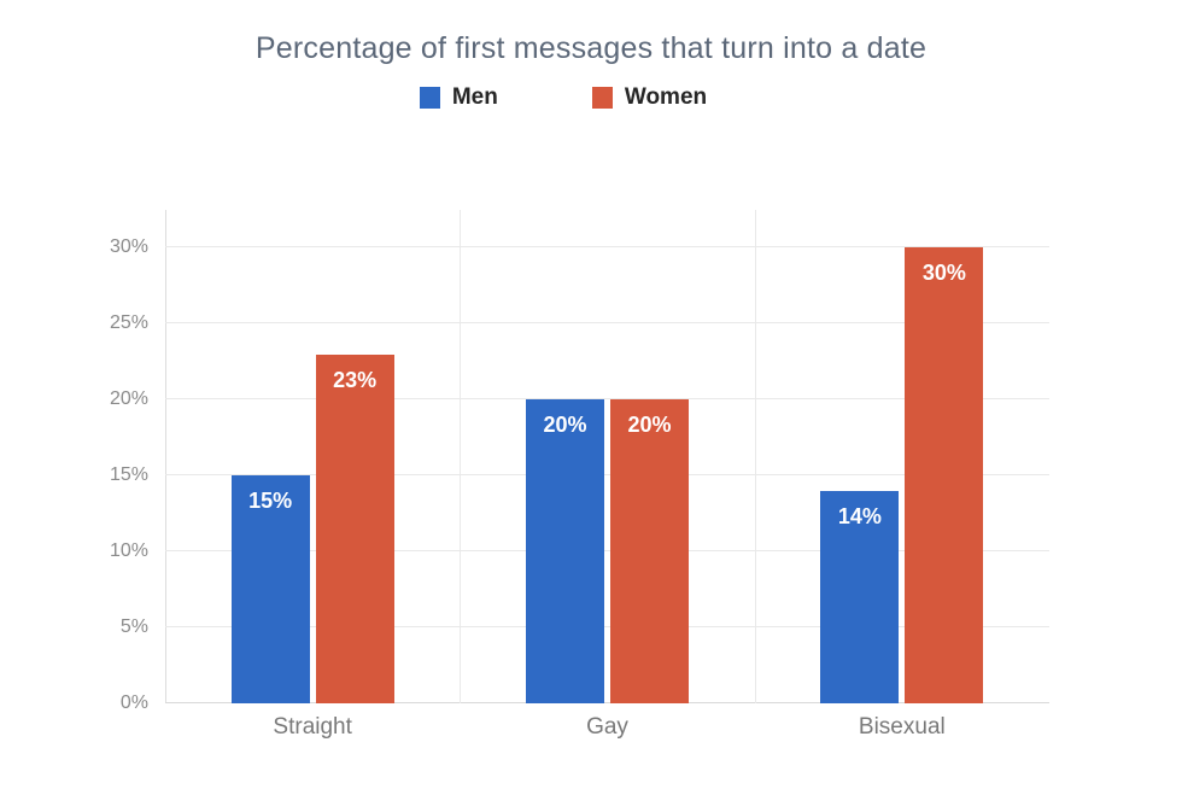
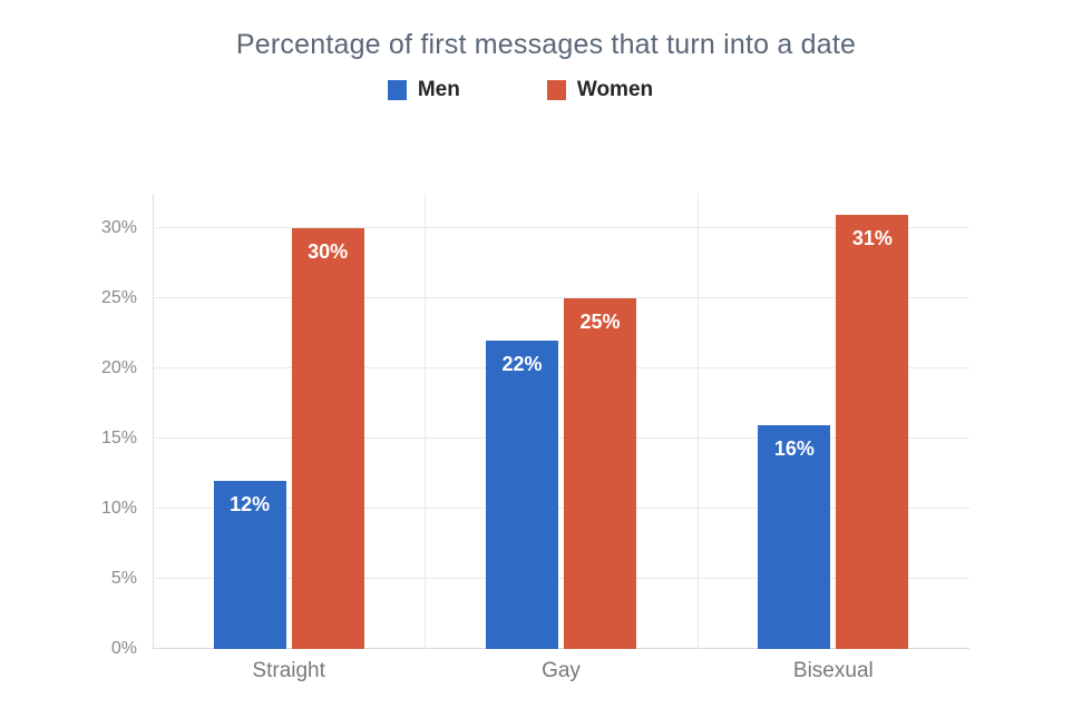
Men/Straight: 15% -> 12%
Women/Straight: 23% -> 30%
Men/Gay: 20% -> 22%
Women/Gay: 20% -> 25%
Men/Bisexual: 14% -> 16%
Women/Bisexual: 30% -> 31%
